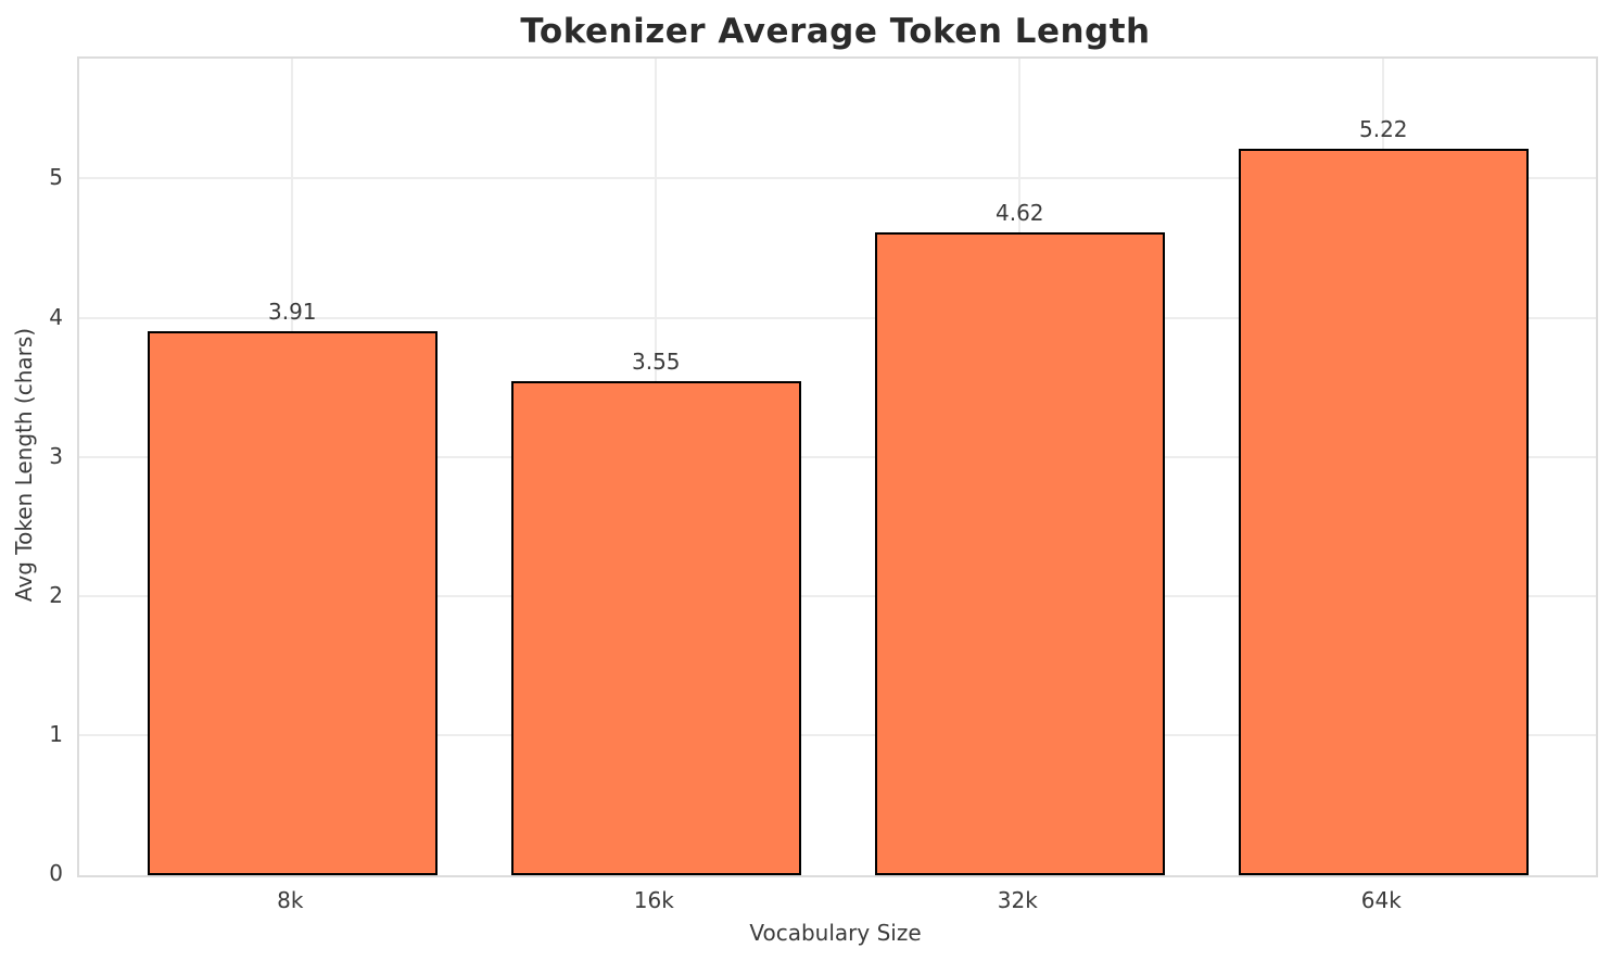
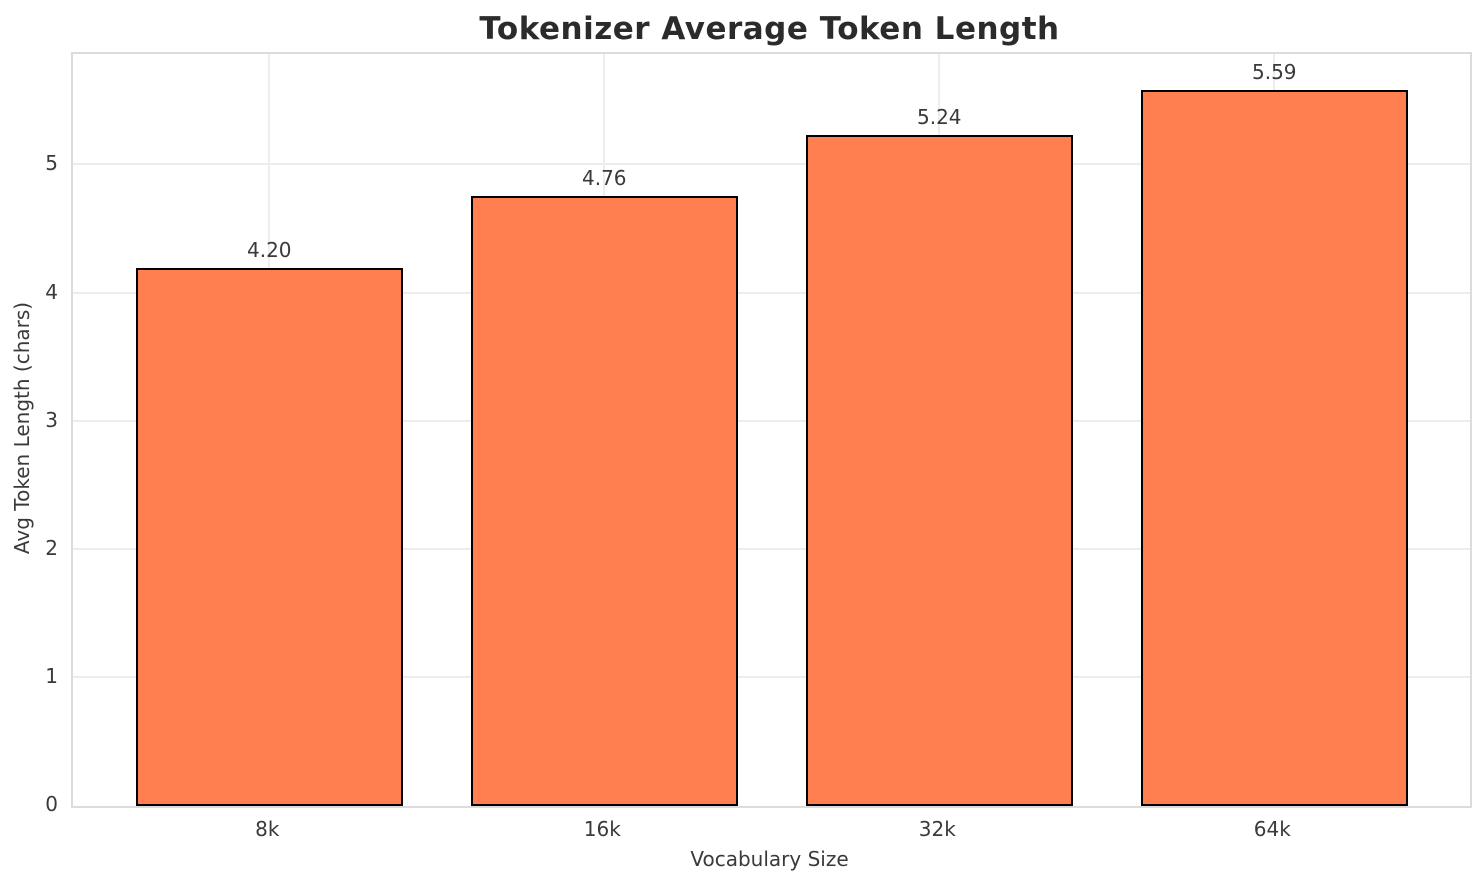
8k: 3.91 -> 4.20
16k: 3.55 -> 4.76
32k: 4.62 -> 5.24
64k: 5.22 -> 5.59
